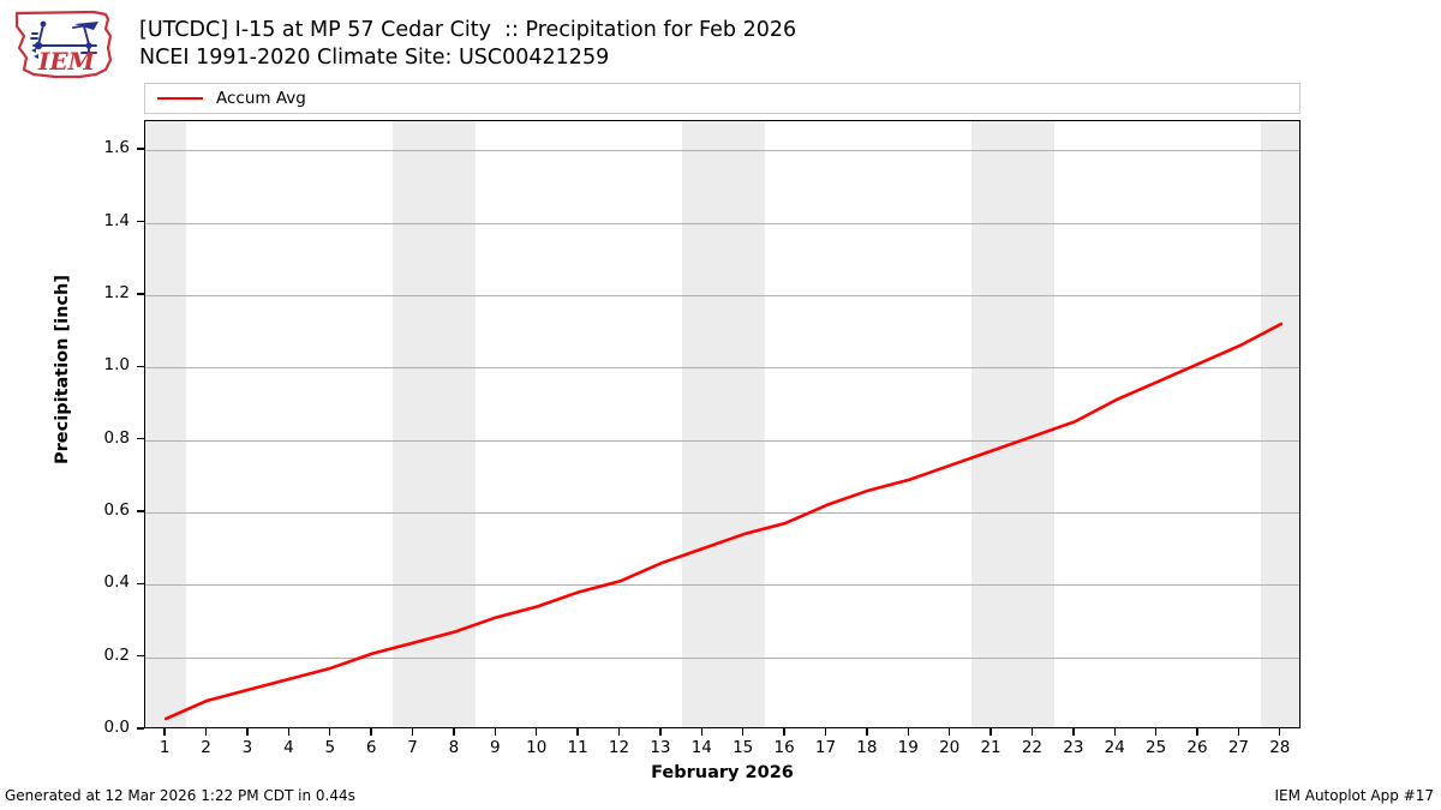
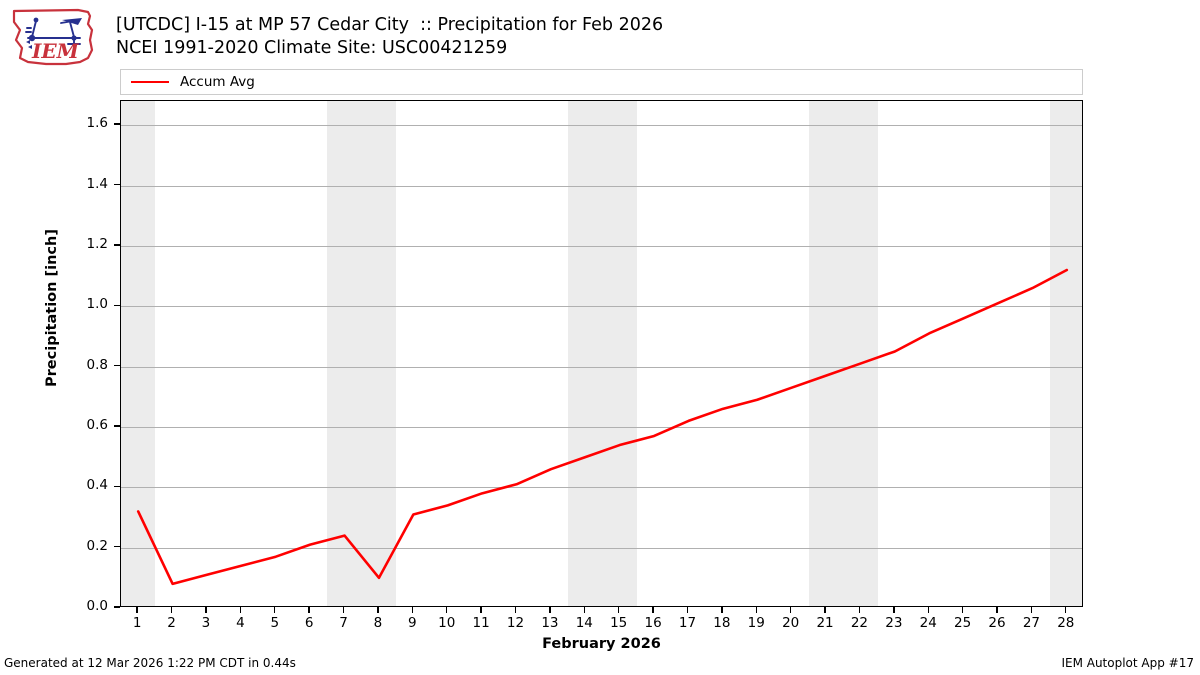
1: 0.03 -> 0.32
8: 0.27 -> 0.10
